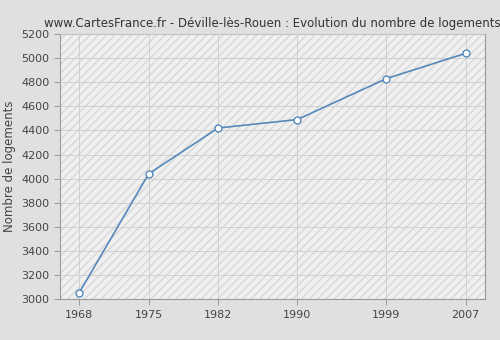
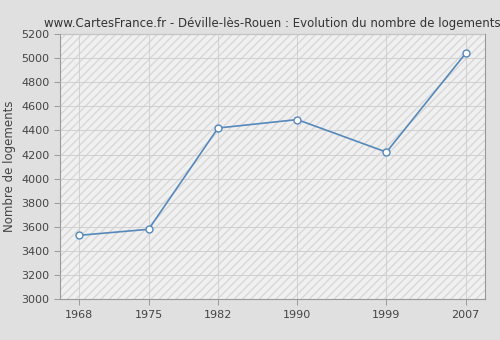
1968: 3060 -> 3530
1975: 4040 -> 3580
1999: 4830 -> 4220
